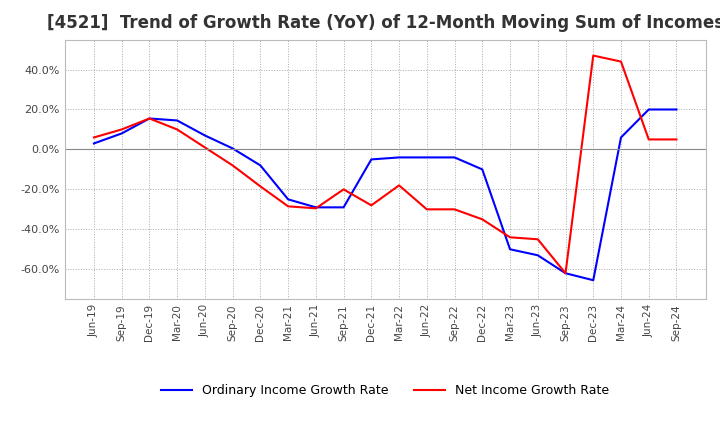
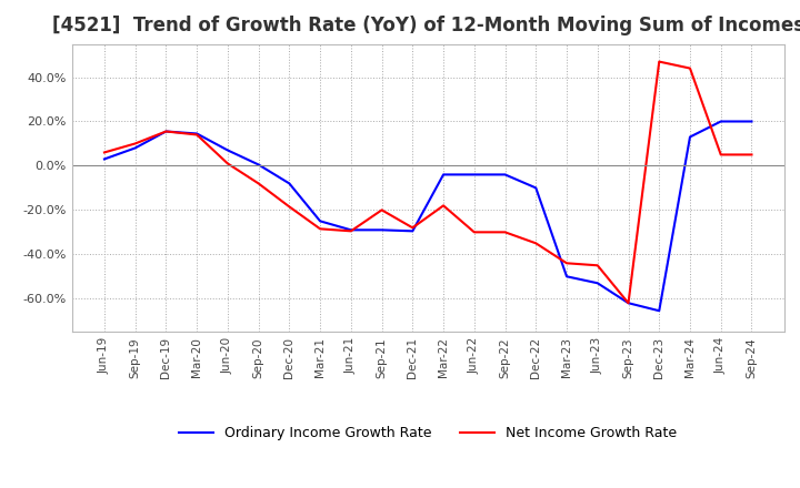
Net Income Growth Rate/Mar-20: 10% -> 14%
Ordinary Income Growth Rate/Dec-21: -5% -> -29%
Ordinary Income Growth Rate/Mar-24: 6% -> 13%
